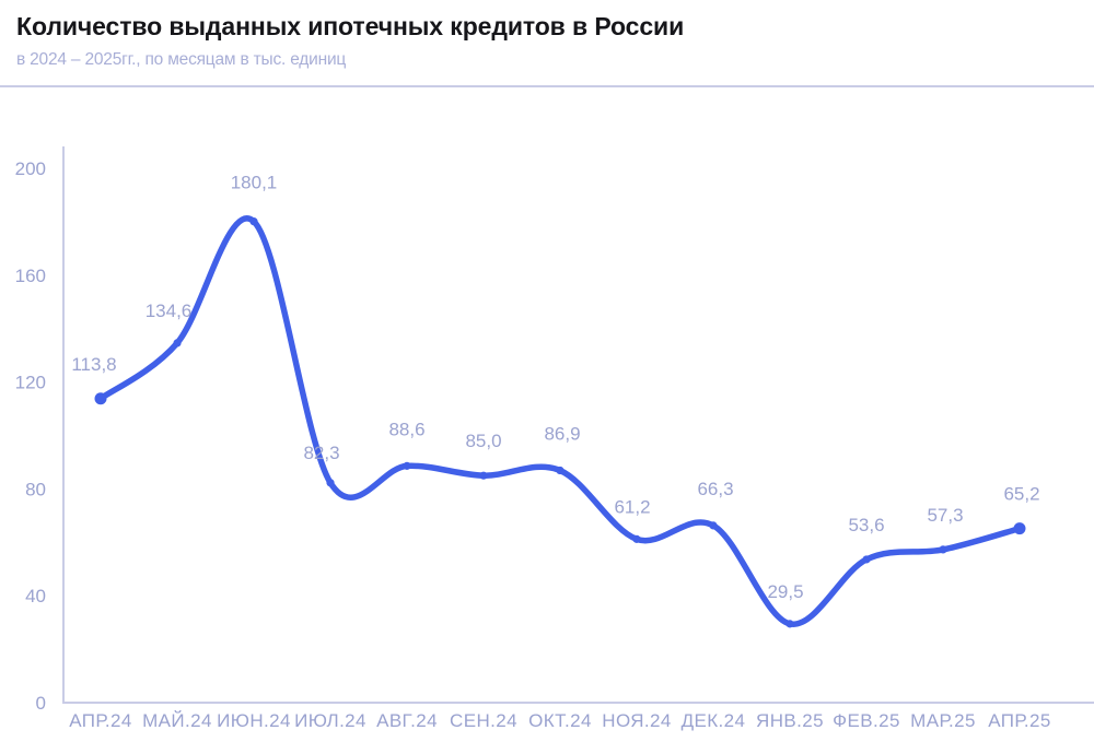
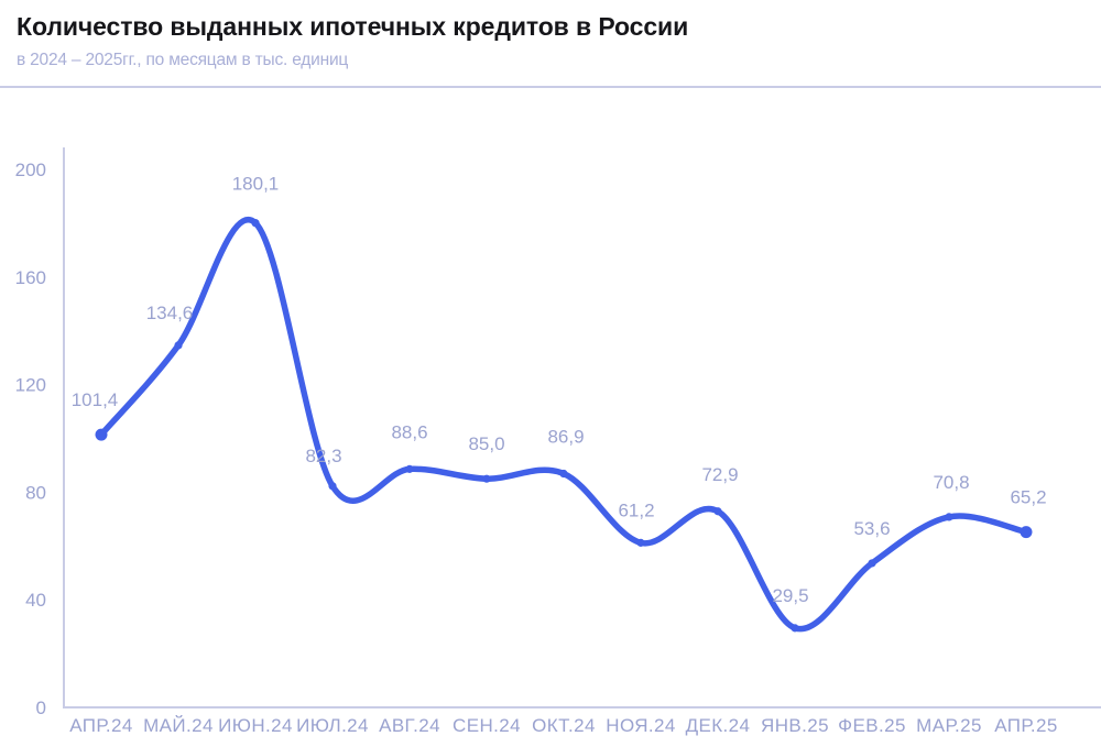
АПР.24: 113,8 -> 101,4
ДЕК.24: 66,3 -> 72,9
МАР.25: 57,3 -> 70,8
